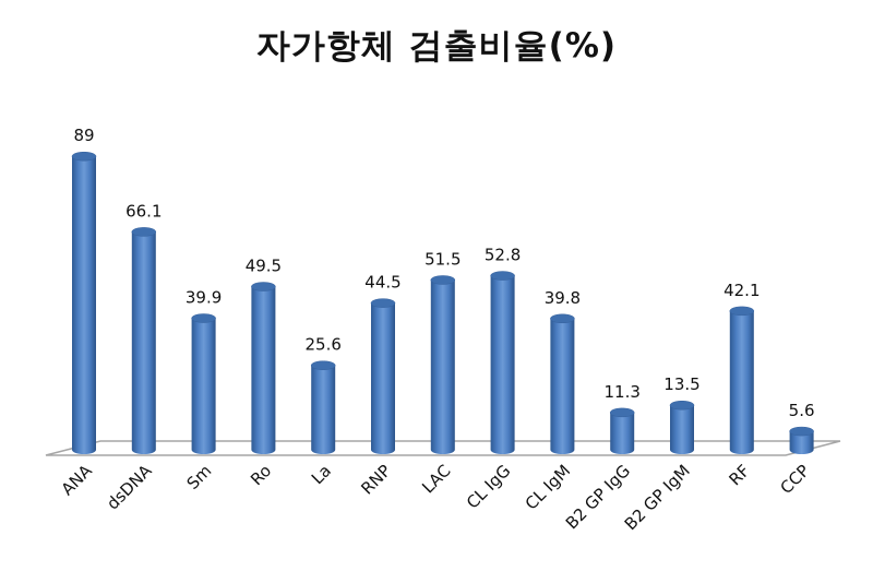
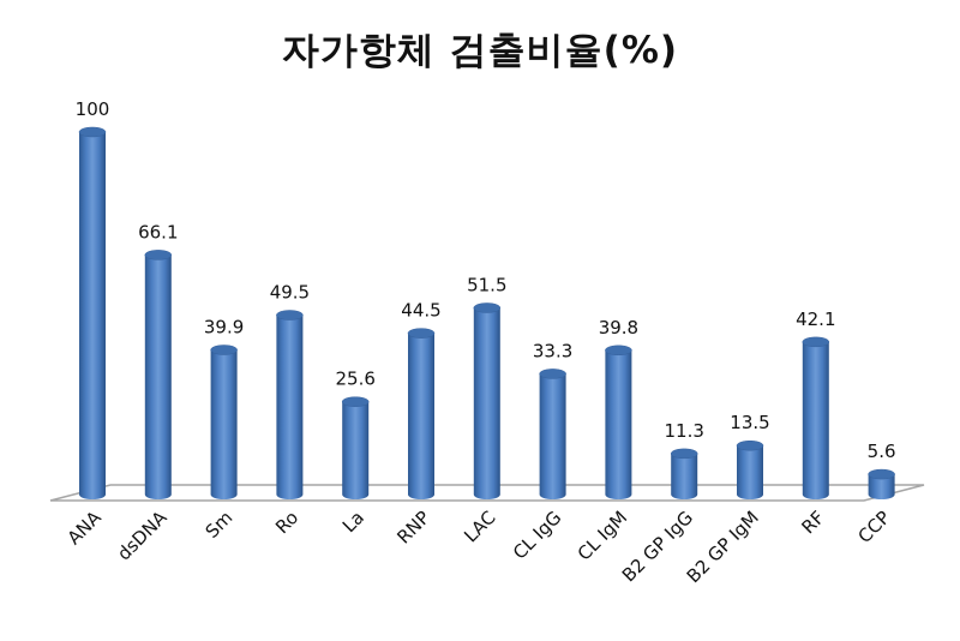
ANA: 89 -> 100
CL IgG: 52.8 -> 33.3
